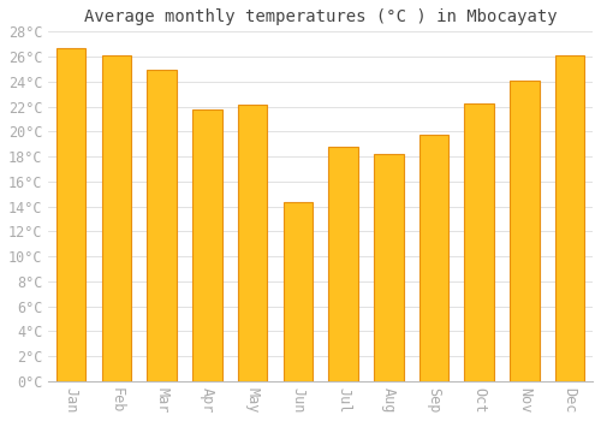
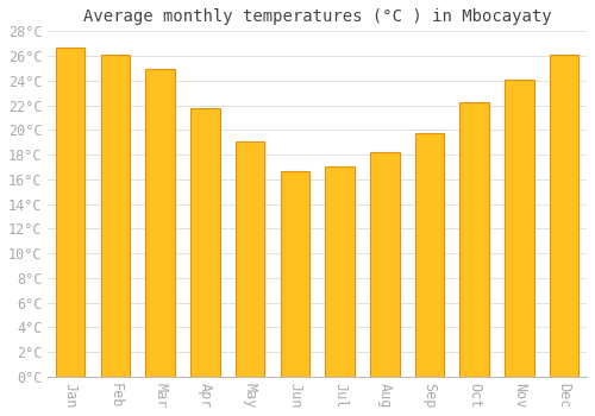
May: 22.1°C -> 19.1°C
Jun: 14.3°C -> 16.7°C
Jul: 18.8°C -> 17.0°C
